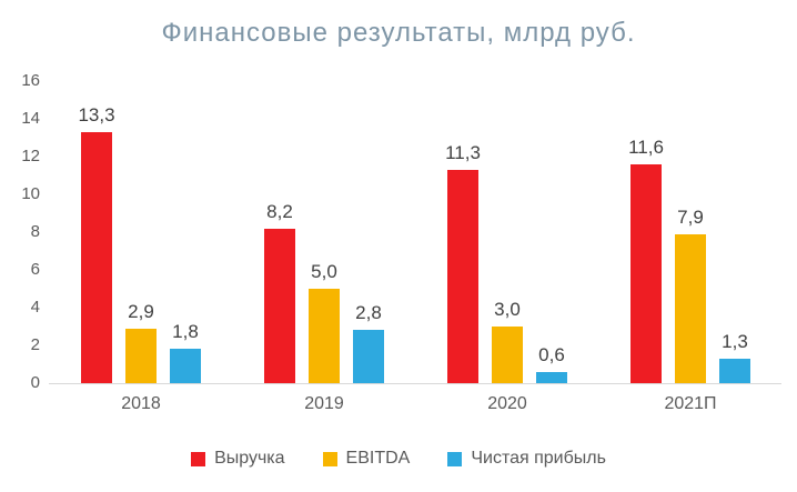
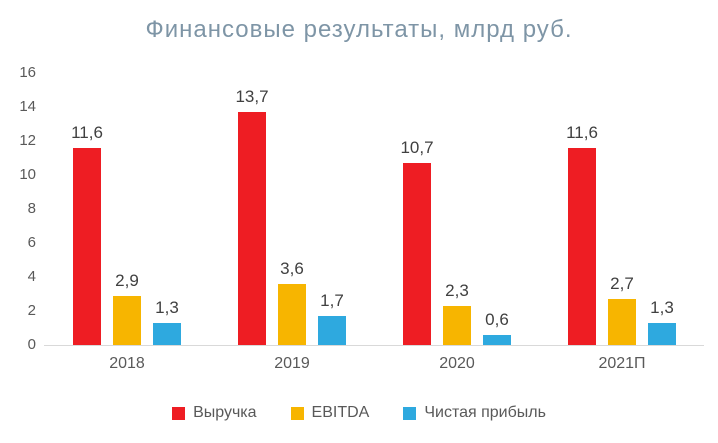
Выручка/2018: 13,3 -> 11,6
Чистая прибыль/2018: 1,8 -> 1,3
Выручка/2019: 8,2 -> 13,7
EBITDA/2019: 5,0 -> 3,6
Чистая прибыль/2019: 2,8 -> 1,7
Выручка/2020: 11,3 -> 10,7
EBITDA/2020: 3,0 -> 2,3
EBITDA/2021П: 7,9 -> 2,7
